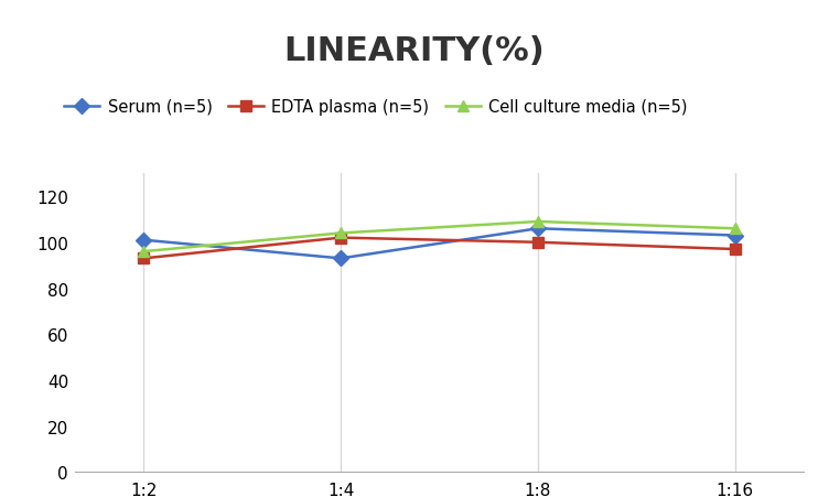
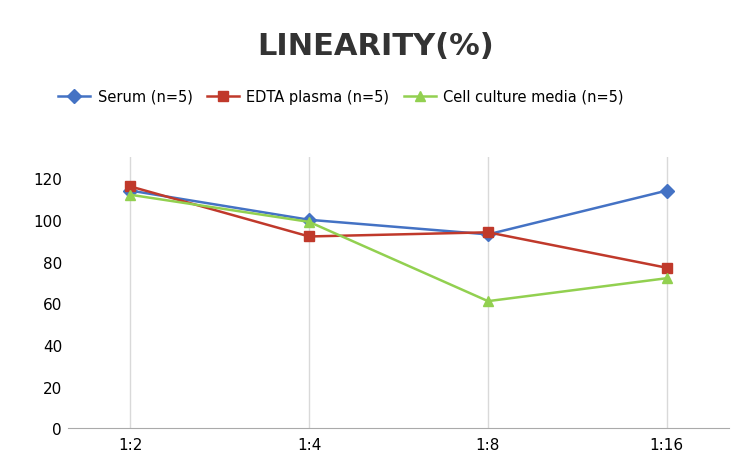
Serum (n=5)/1:2: 101 -> 114
EDTA plasma (n=5)/1:2: 93 -> 116
Cell culture media (n=5)/1:2: 96 -> 112
Serum (n=5)/1:4: 93 -> 100
EDTA plasma (n=5)/1:4: 102 -> 92
Cell culture media (n=5)/1:4: 104 -> 99
Serum (n=5)/1:8: 106 -> 93
EDTA plasma (n=5)/1:8: 100 -> 94
Cell culture media (n=5)/1:8: 109 -> 61
Serum (n=5)/1:16: 103 -> 114
EDTA plasma (n=5)/1:16: 97 -> 77
Cell culture media (n=5)/1:16: 106 -> 72
